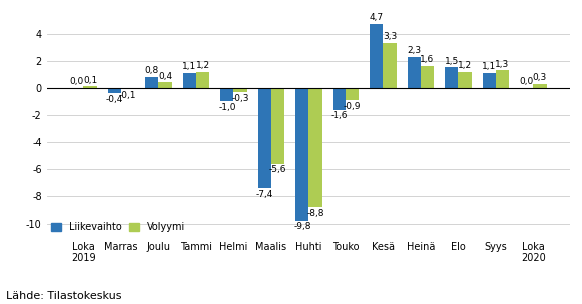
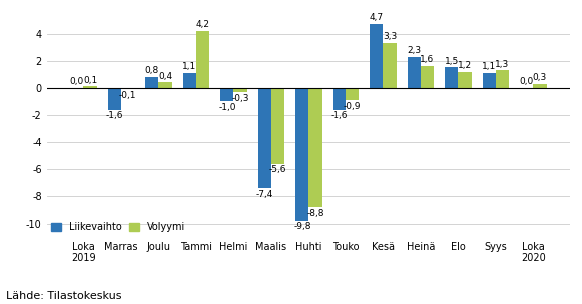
Liikevaihto/Marras: -0,4 -> -1,6
Volyymi/Tammi: 1,2 -> 4,2
